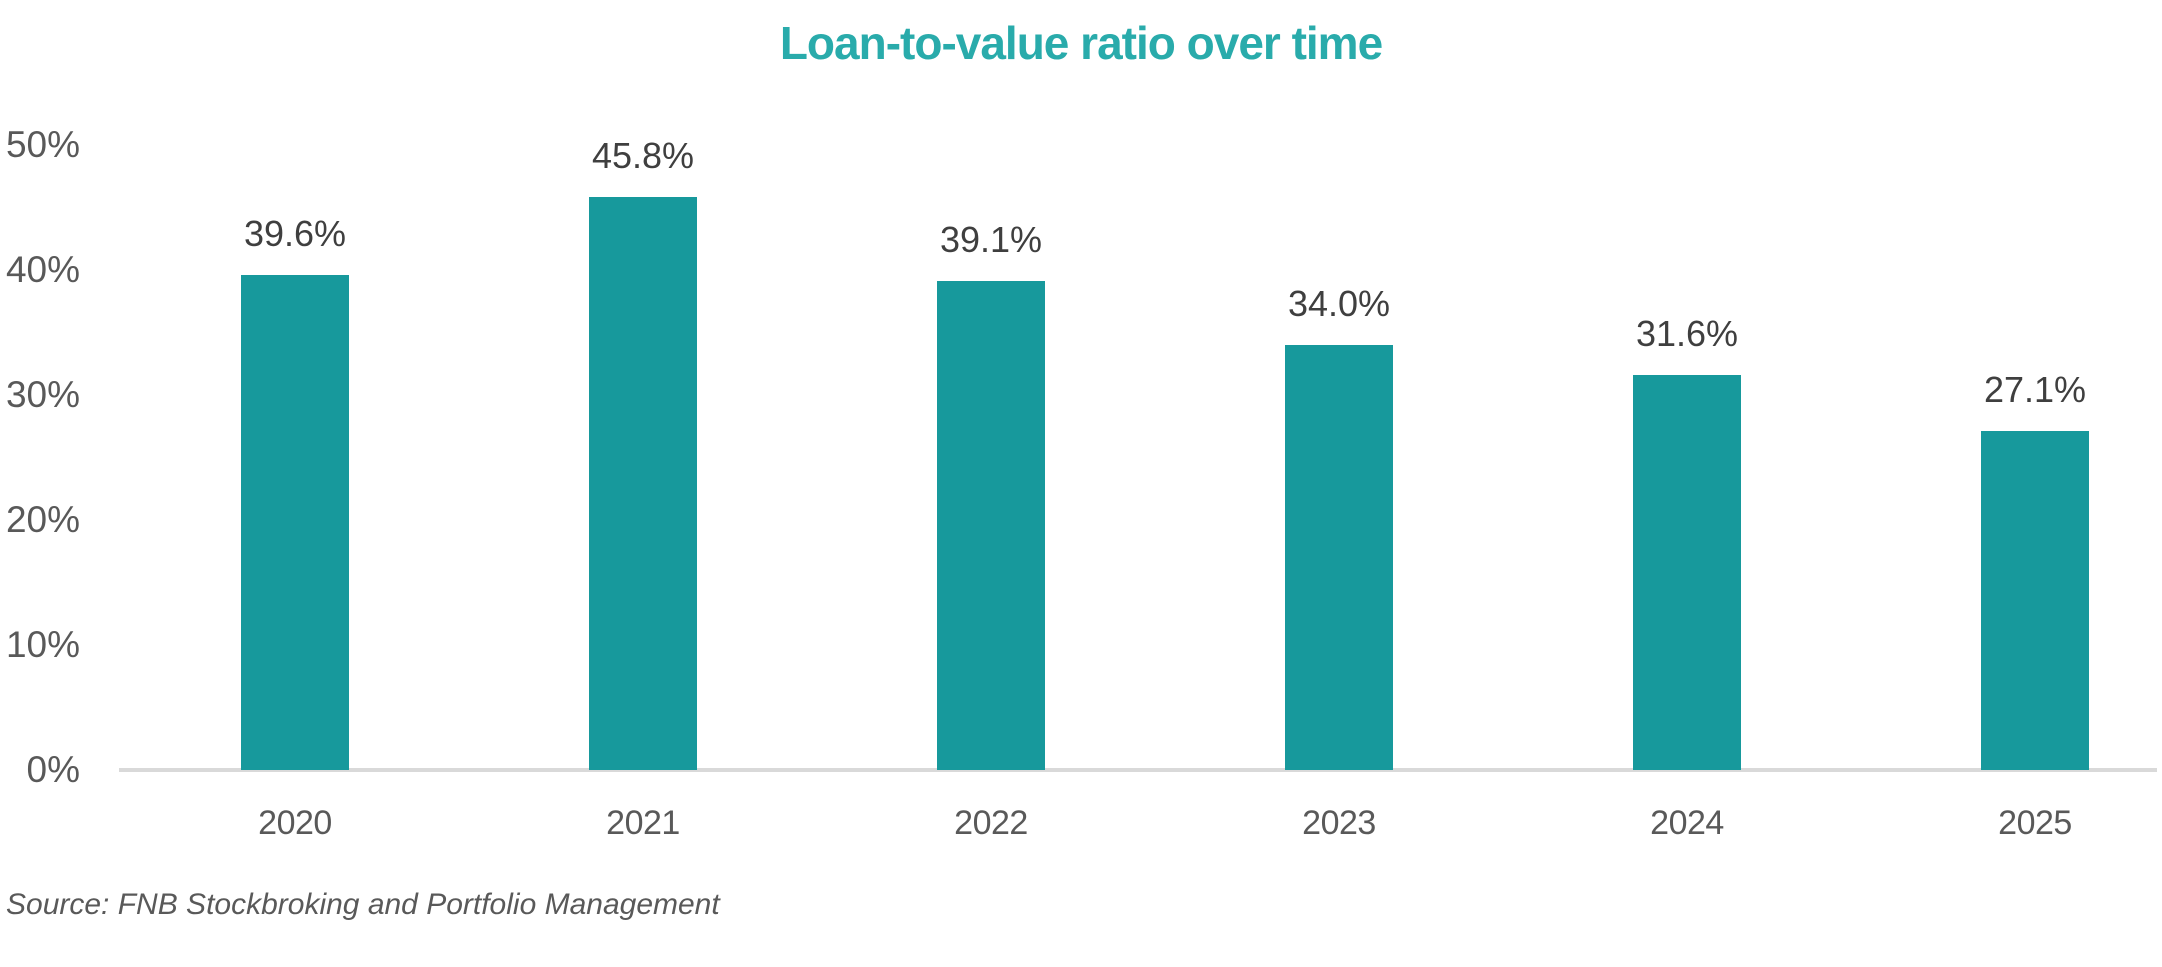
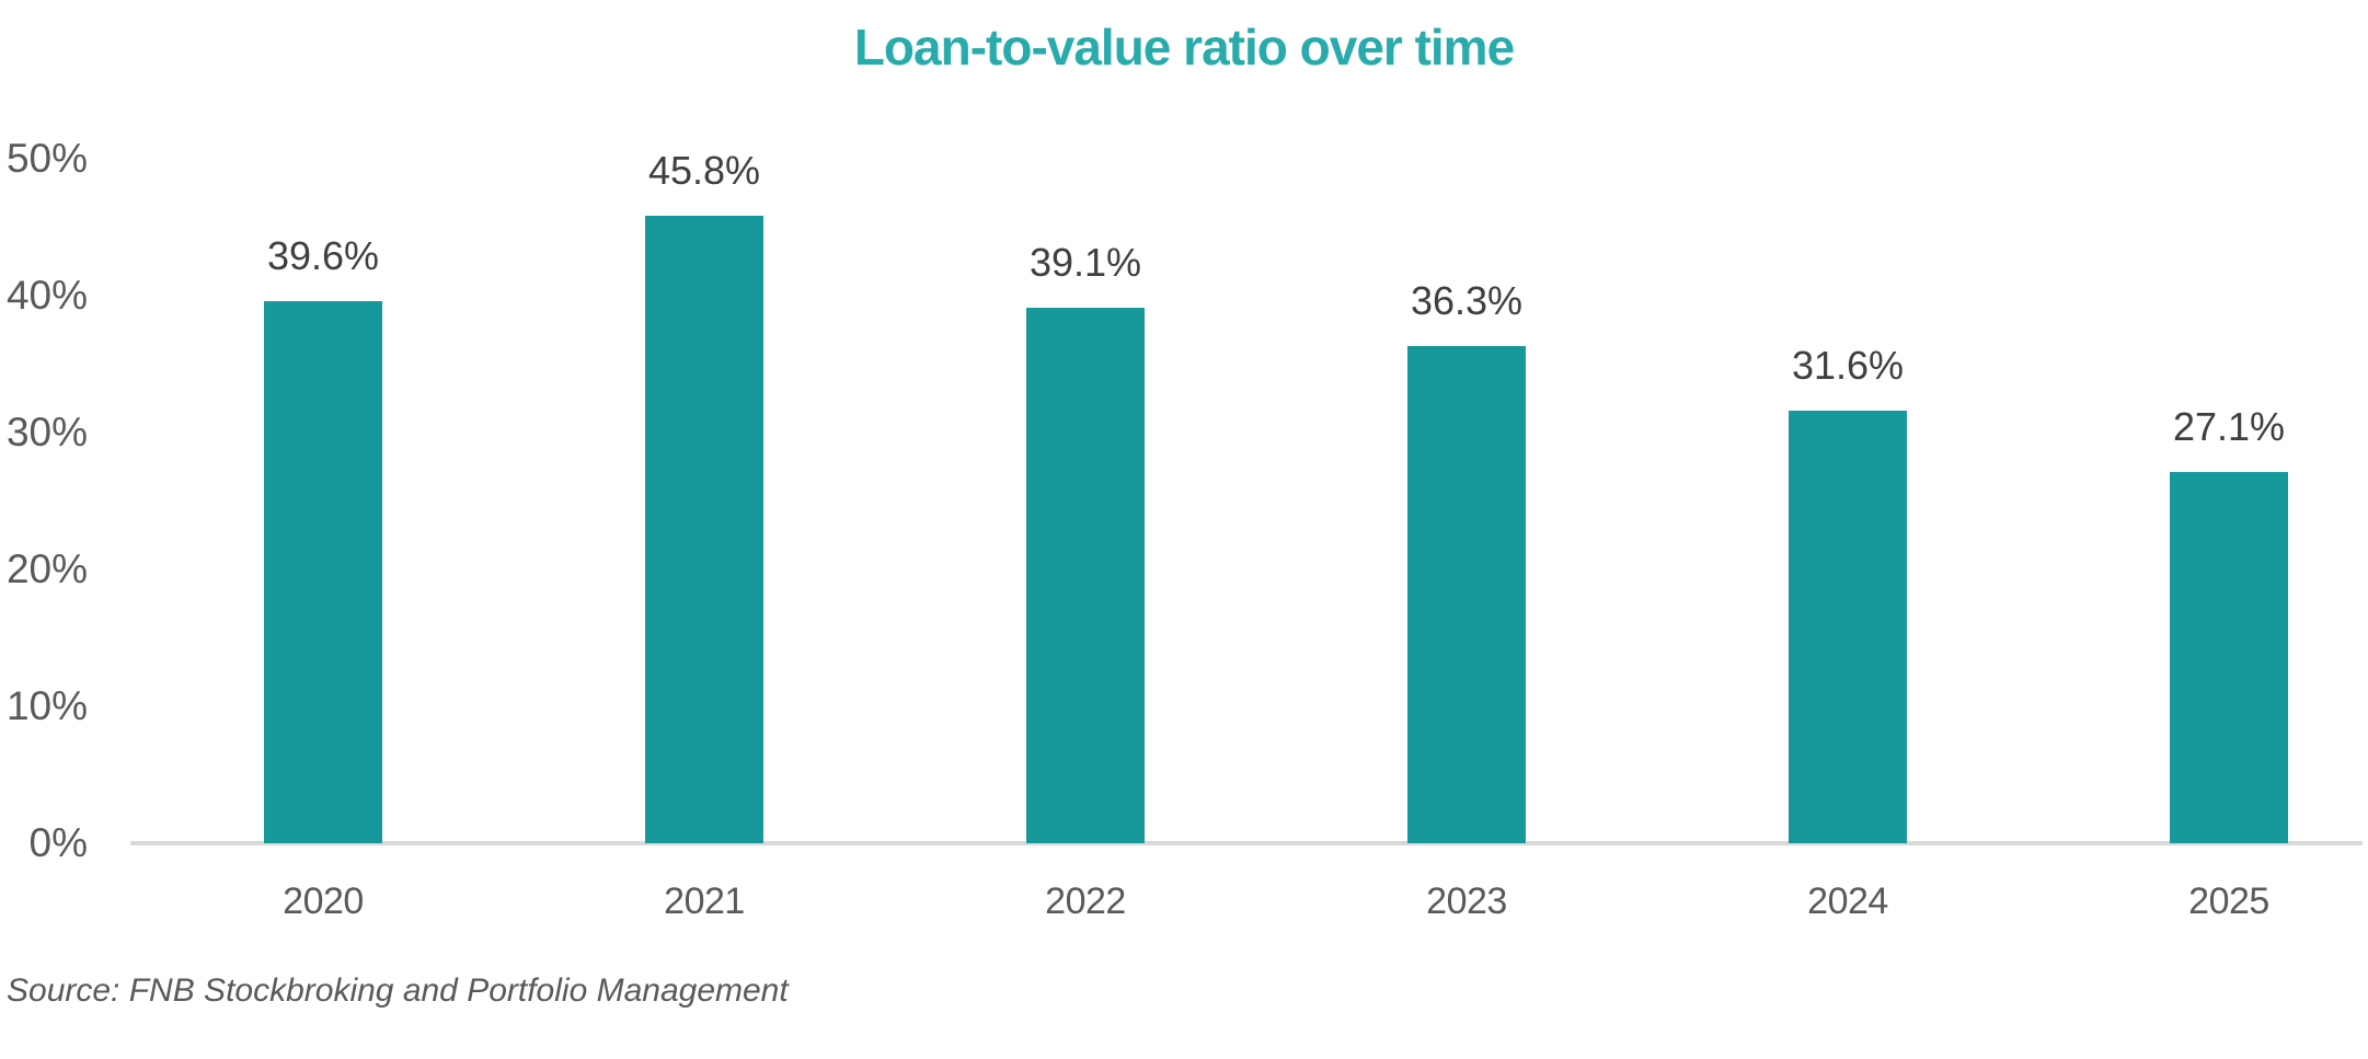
2023: 34.0% -> 36.3%
